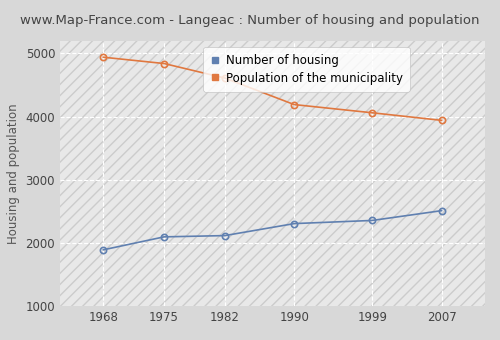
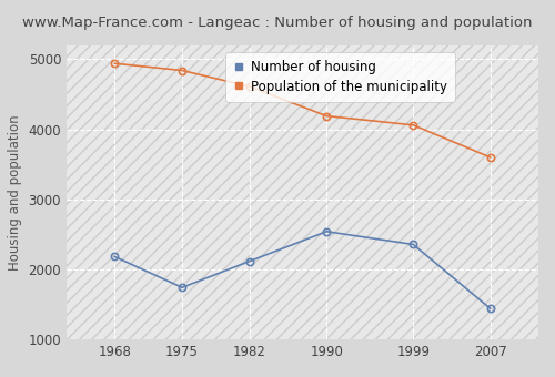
Number of housing/1968: 1890 -> 2180
Number of housing/1975: 2100 -> 1740
Number of housing/1990: 2300 -> 2540
Number of housing/2007: 2510 -> 1440
Population of the municipality/2007: 3940 -> 3600
